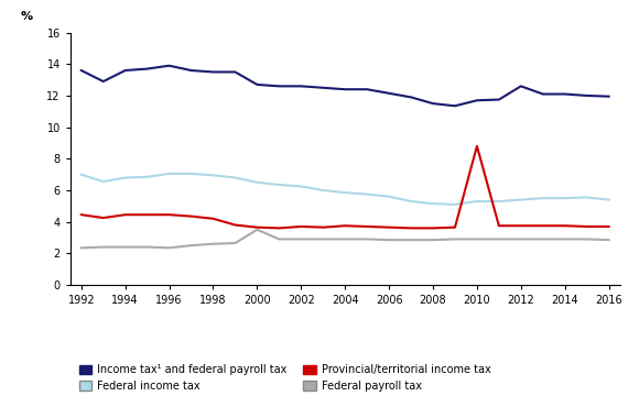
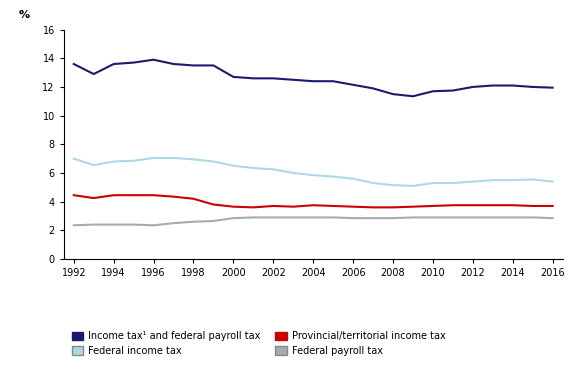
Federal payroll tax/2000: 3.5 -> 2.9
Provincial/territorial income tax/2010: 8.8 -> 3.7
Income tax¹ and federal payroll tax/2012: 12.6 -> 12.0
